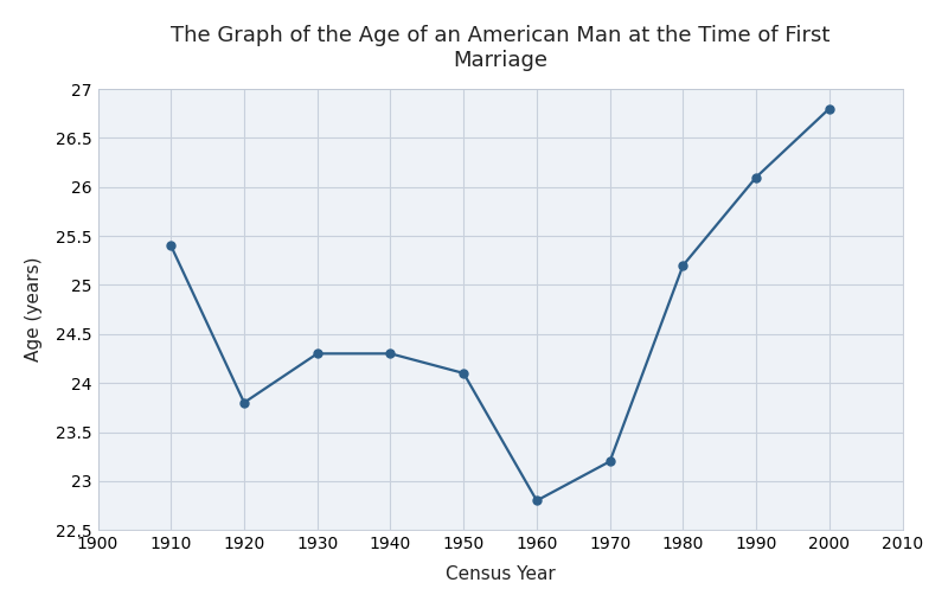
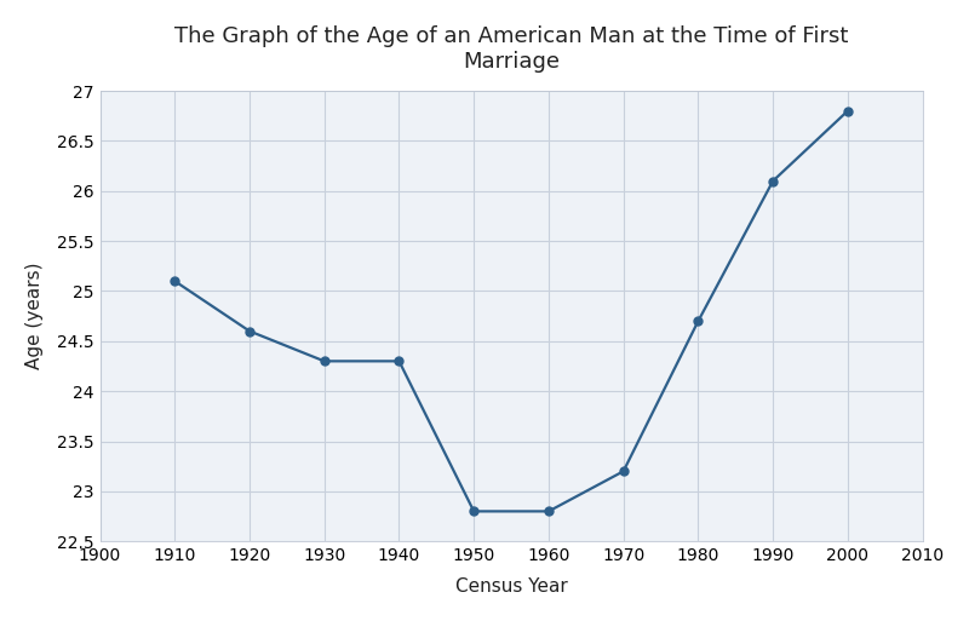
1910: 25.4 -> 25.1
1920: 23.8 -> 24.6
1950: 24.1 -> 22.8
1980: 25.2 -> 24.7
